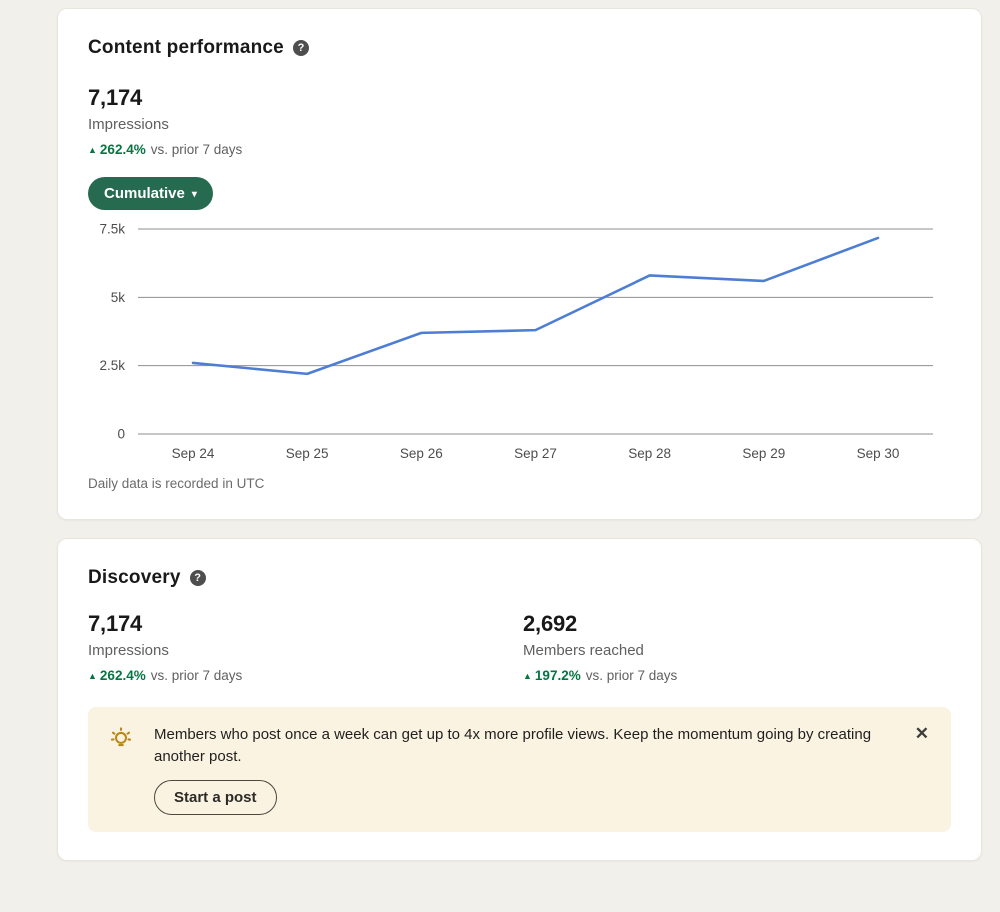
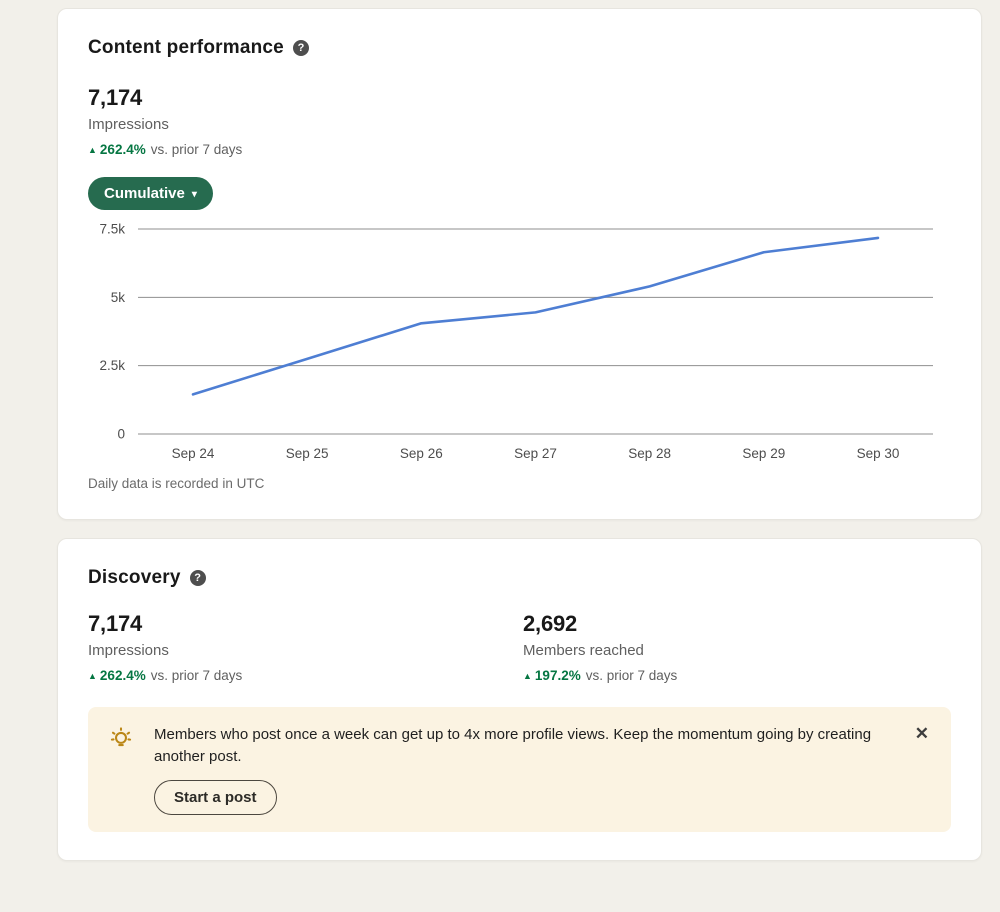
Sep 24: 2.6k -> 1.4k
Sep 25: 2.2k -> 2.8k
Sep 26: 3.7k -> 4.0k
Sep 27: 3.8k -> 4.4k
Sep 28: 5.8k -> 5.4k
Sep 29: 5.6k -> 6.6k
